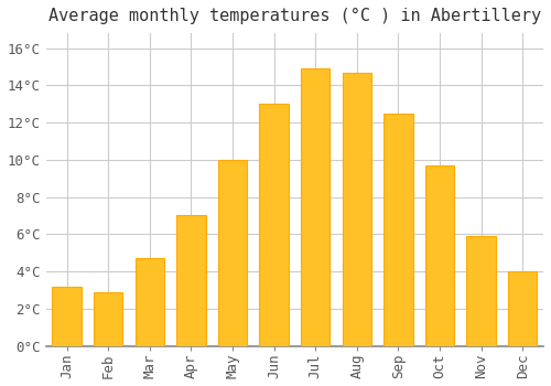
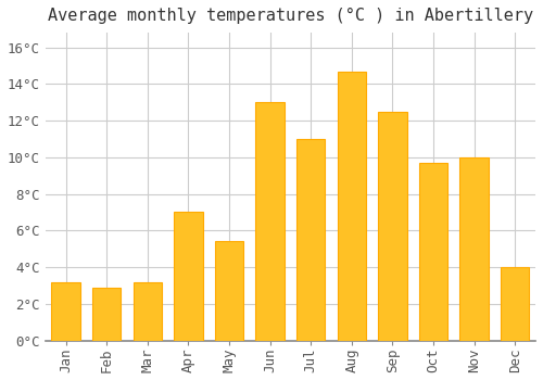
Mar: 4.7°C -> 3.2°C
May: 10.0°C -> 5.4°C
Jul: 14.9°C -> 11.0°C
Nov: 5.9°C -> 10.0°C
